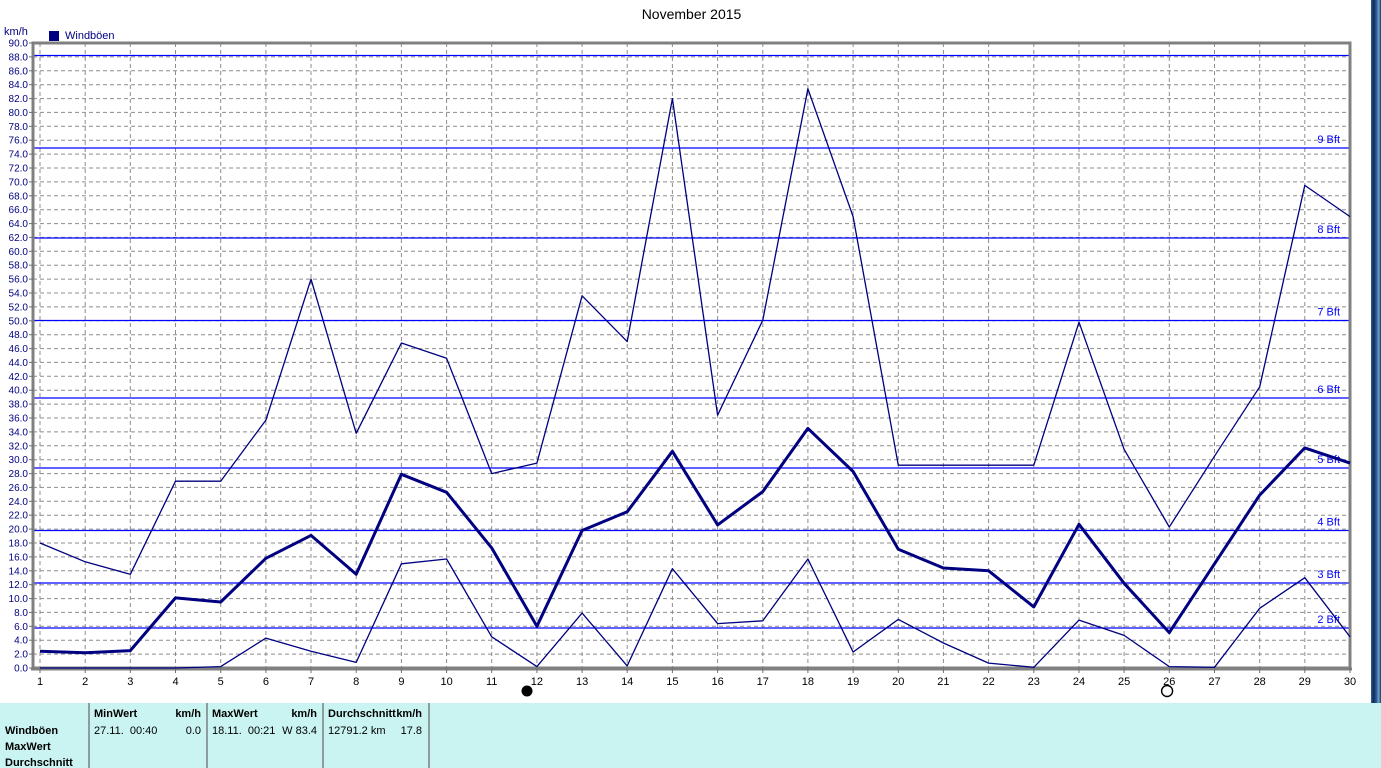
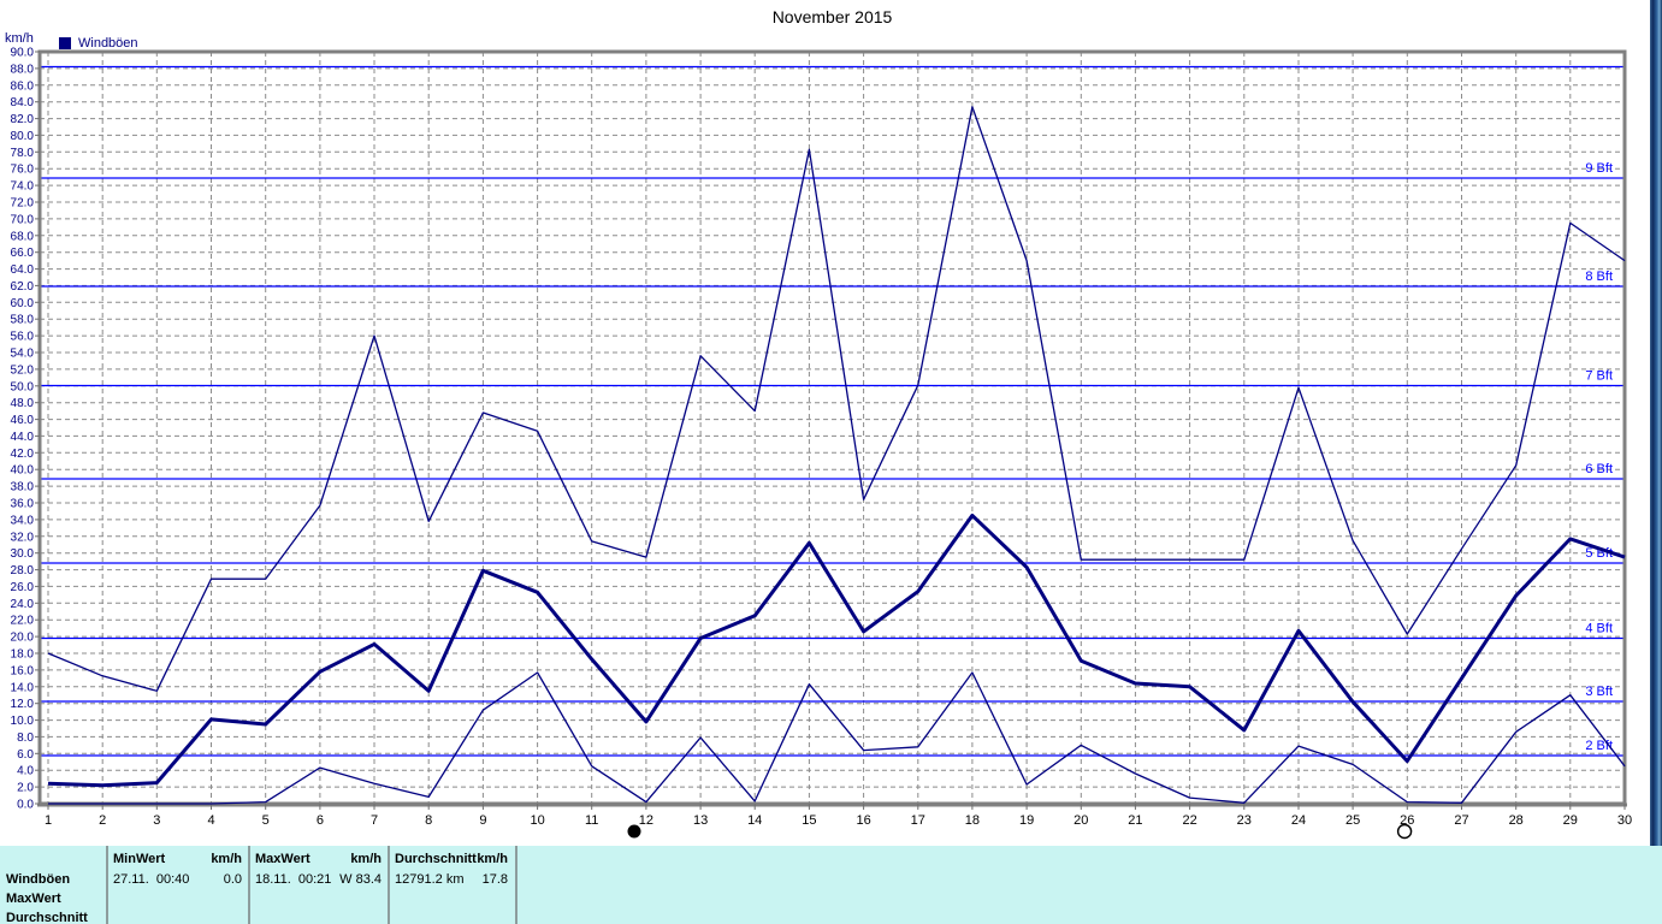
MinWert/9: 15 -> 11
MaxWert/11: 28 -> 31
Windböen/12: 6 -> 10
MaxWert/15: 82 -> 78
